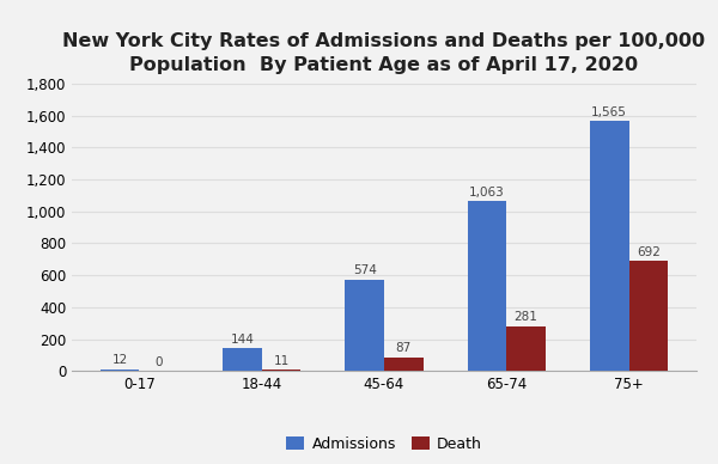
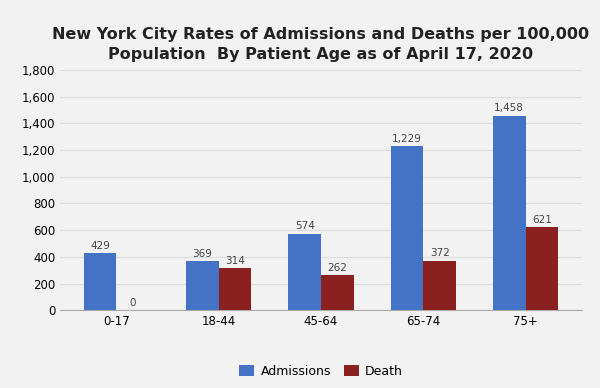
Admissions/0-17: 12 -> 429
Admissions/18-44: 144 -> 369
Death/18-44: 11 -> 314
Death/45-64: 87 -> 262
Admissions/65-74: 1,063 -> 1,229
Death/65-74: 281 -> 372
Admissions/75+: 1,565 -> 1,458
Death/75+: 692 -> 621
